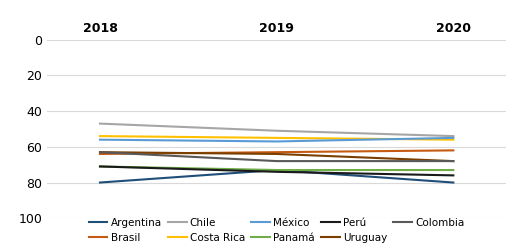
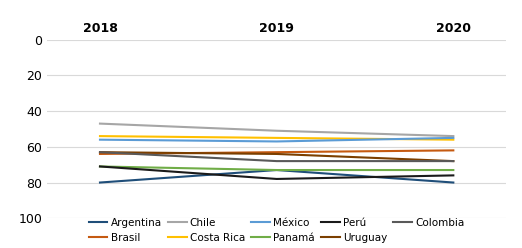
Perú/2019: 74 -> 78
